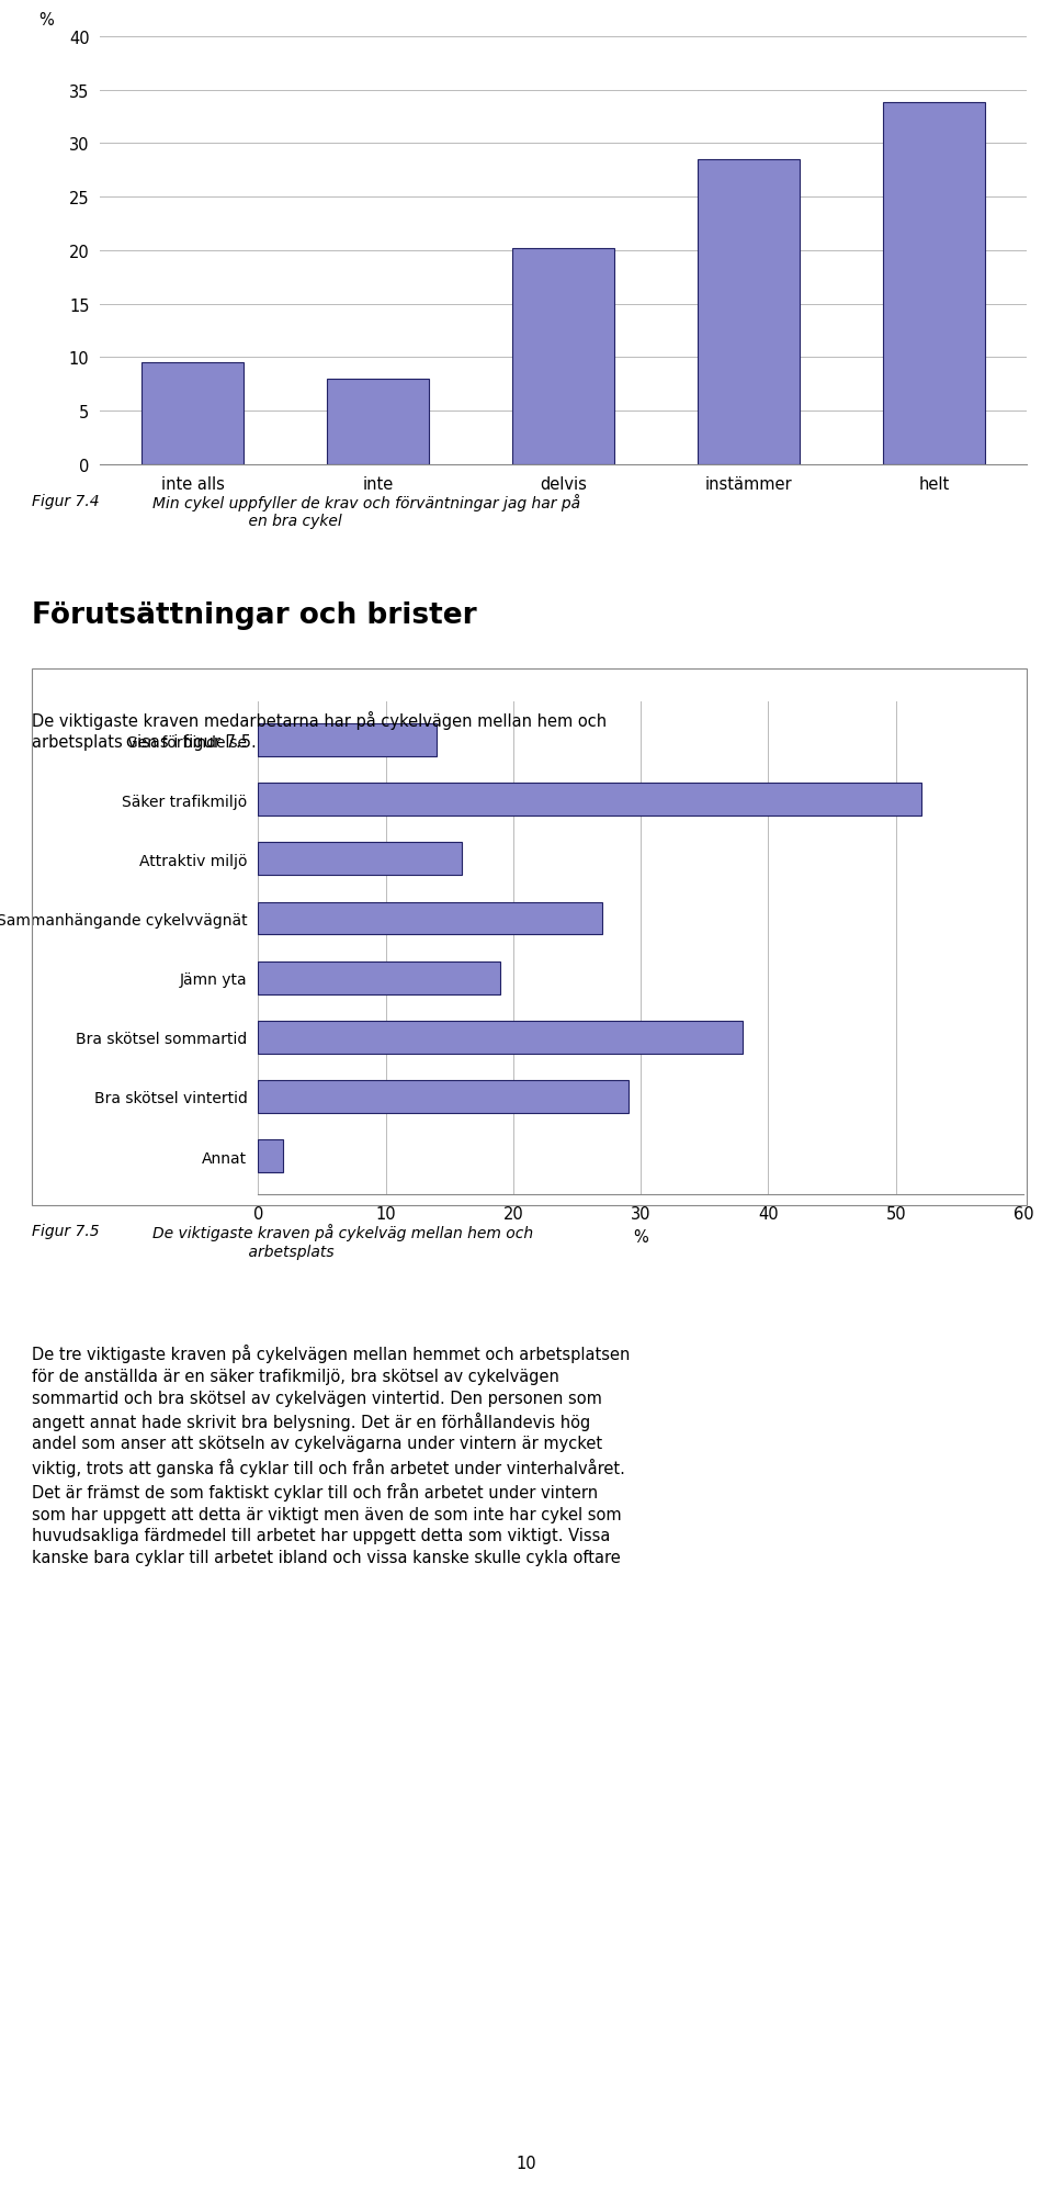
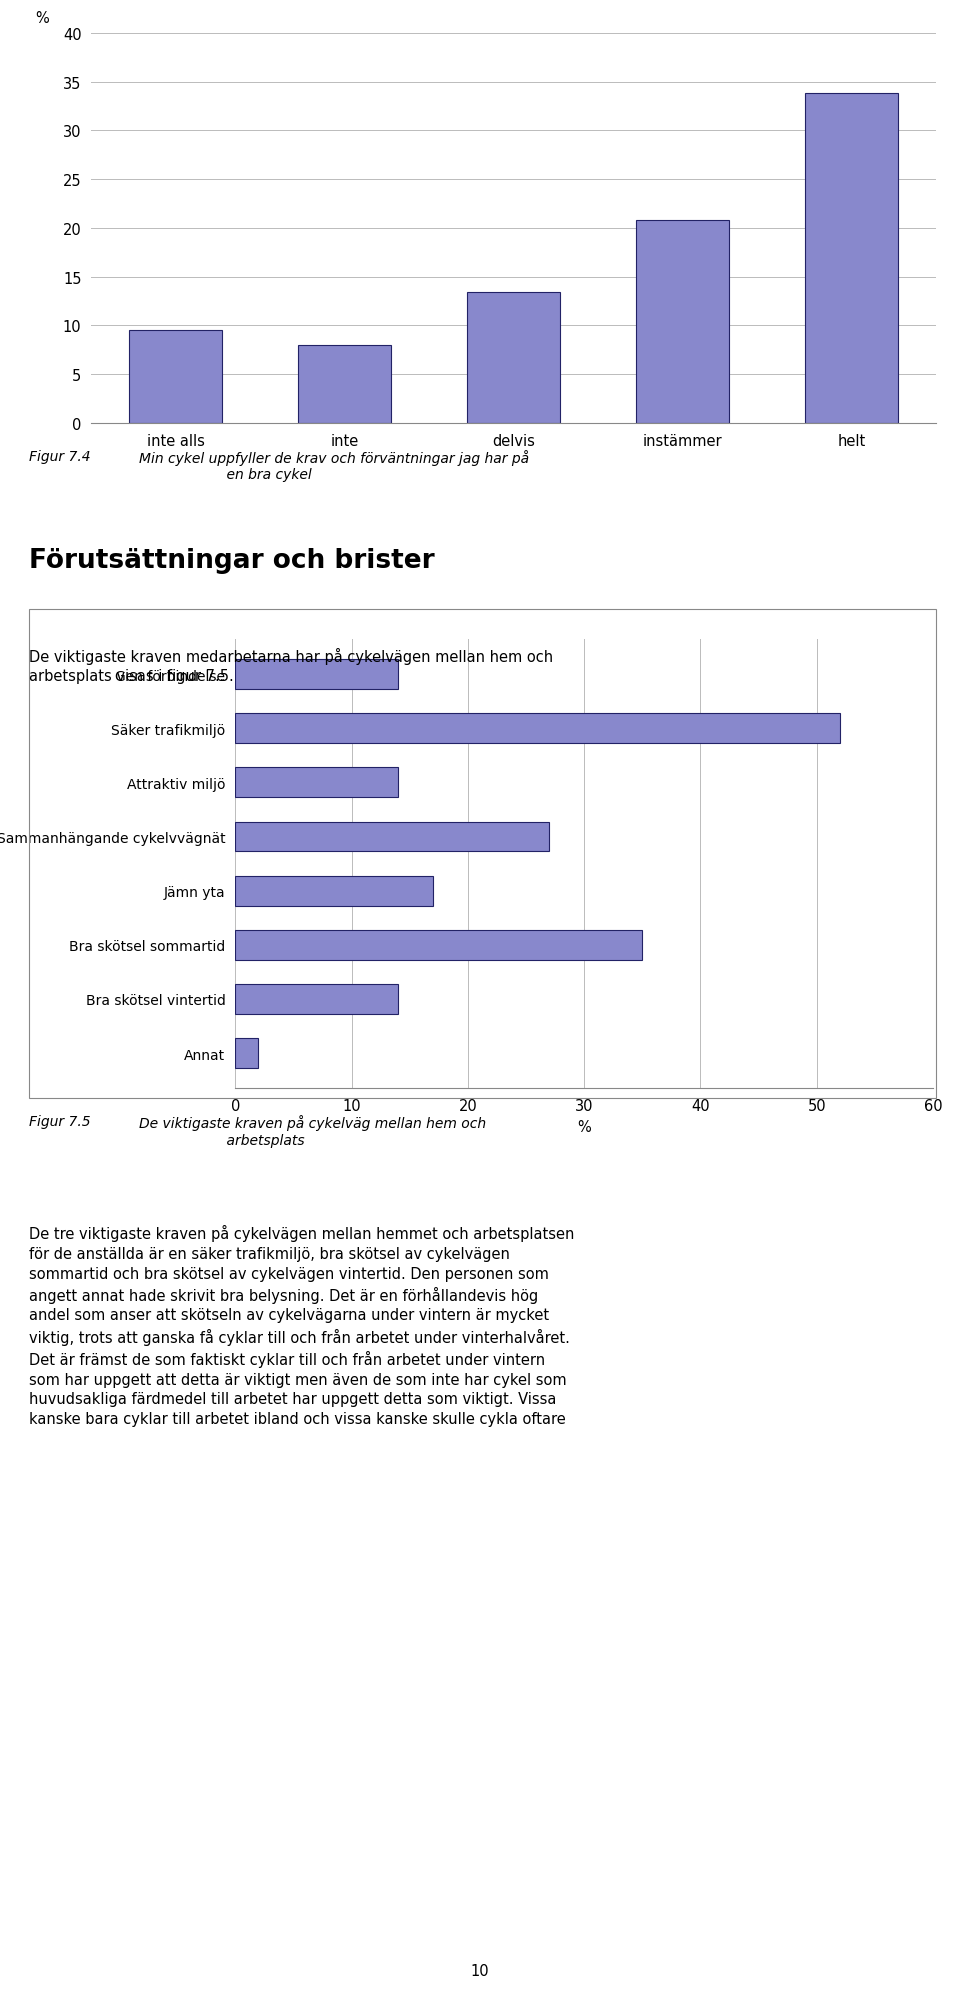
delvis: 20.2 -> 13.4
instämmer: 28.5 -> 20.8
Attraktiv miljö: 16 -> 14
Jämn yta: 19 -> 17
Bra skötsel sommartid: 38 -> 35
Bra skötsel vintertid: 29 -> 14
